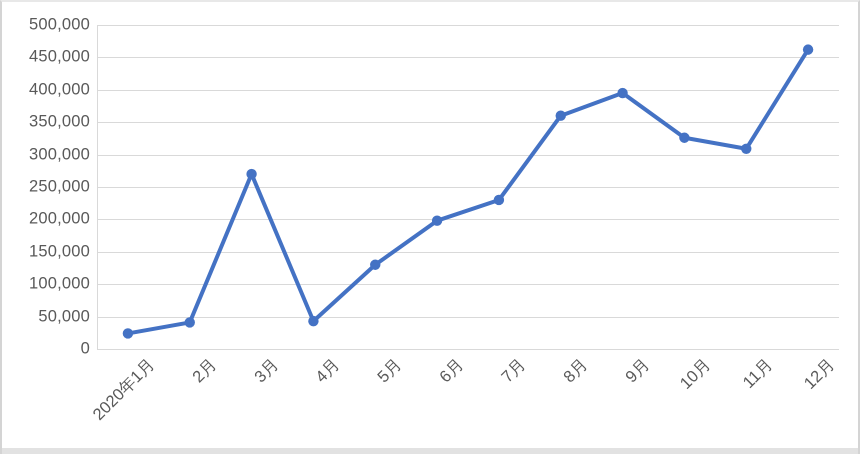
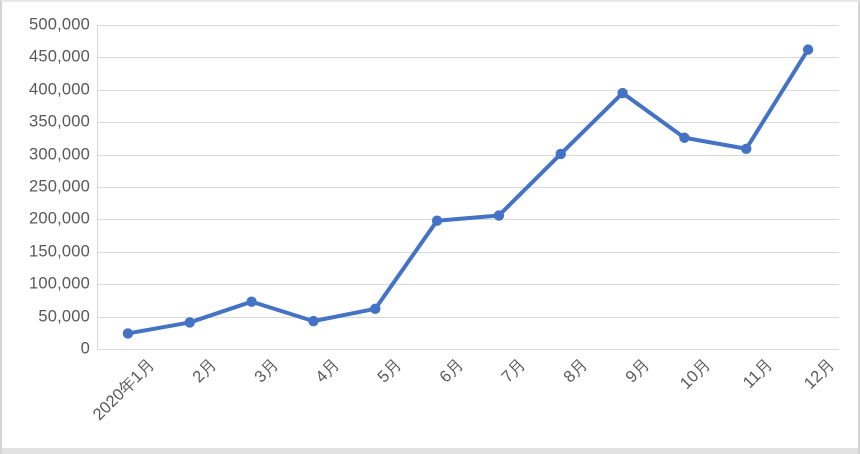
3月: 270000 -> 70000
5月: 130000 -> 60000
7月: 230000 -> 210000
8月: 360000 -> 300000
